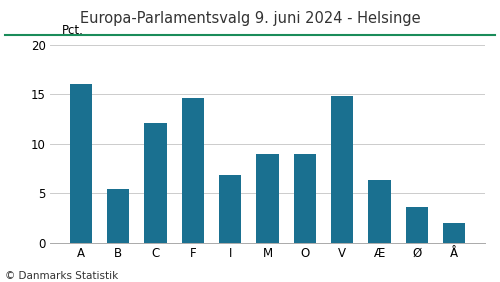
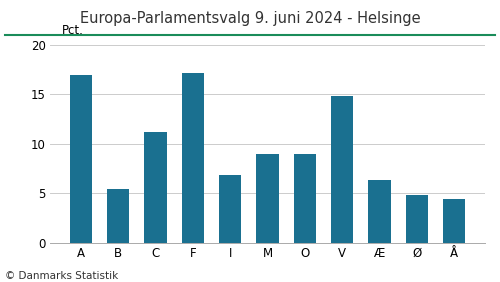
A: 16.1 -> 17.0
C: 12.1 -> 11.2
F: 14.6 -> 17.2
Ø: 3.6 -> 4.8
Å: 2.0 -> 4.4
